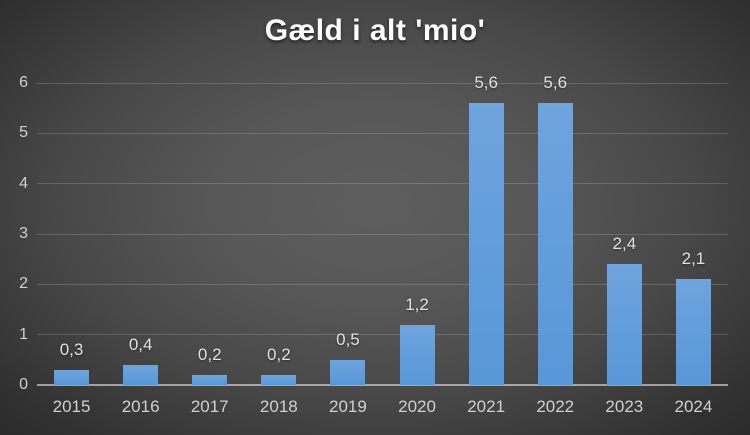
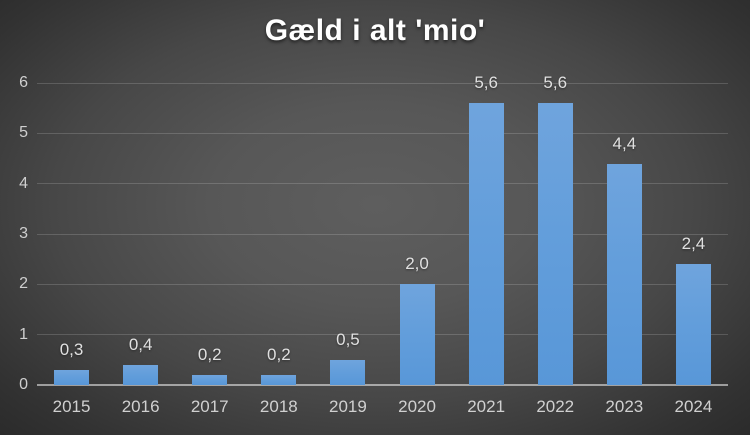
2020: 1,2 -> 2,0
2023: 2,4 -> 4,4
2024: 2,1 -> 2,4
